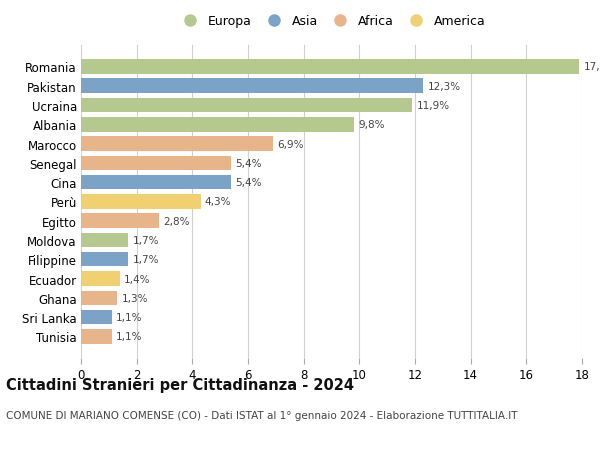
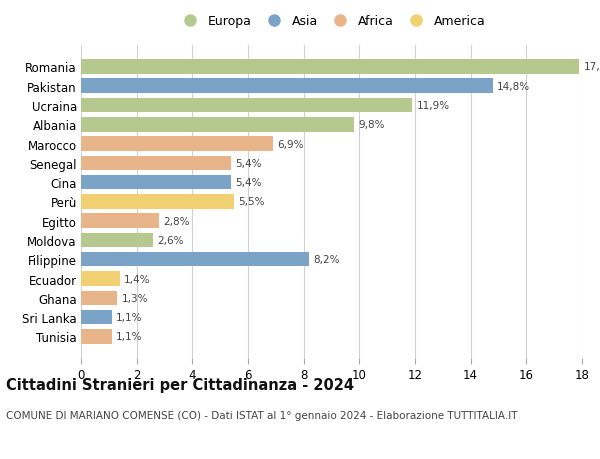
Pakistan: 12,3% -> 14,8%
Perù: 4,3% -> 5,5%
Moldova: 1,7% -> 2,6%
Filippine: 1,7% -> 8,2%
